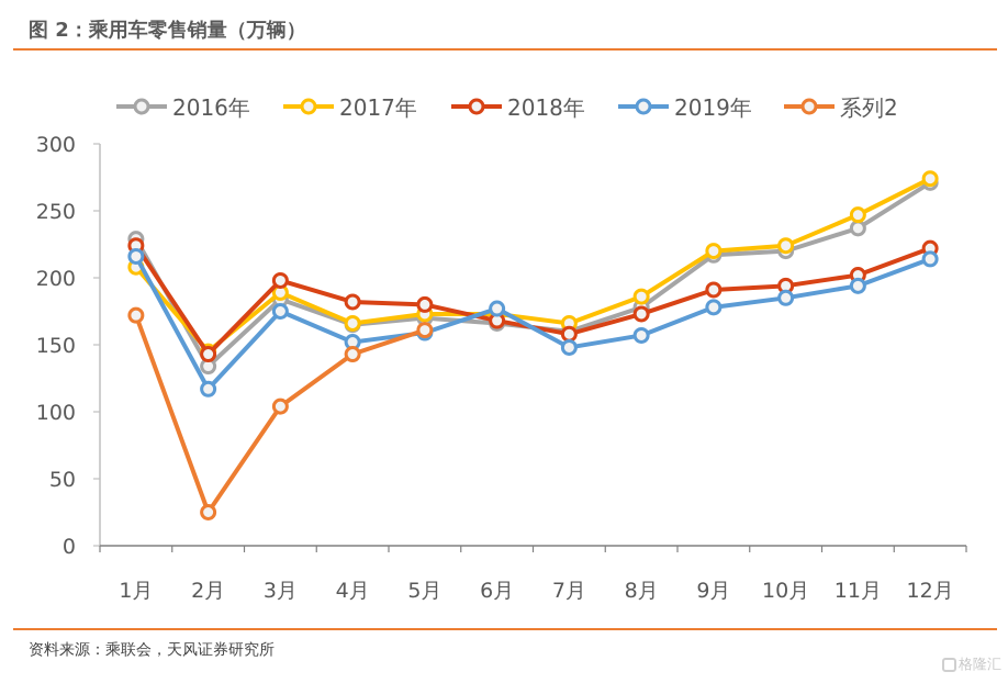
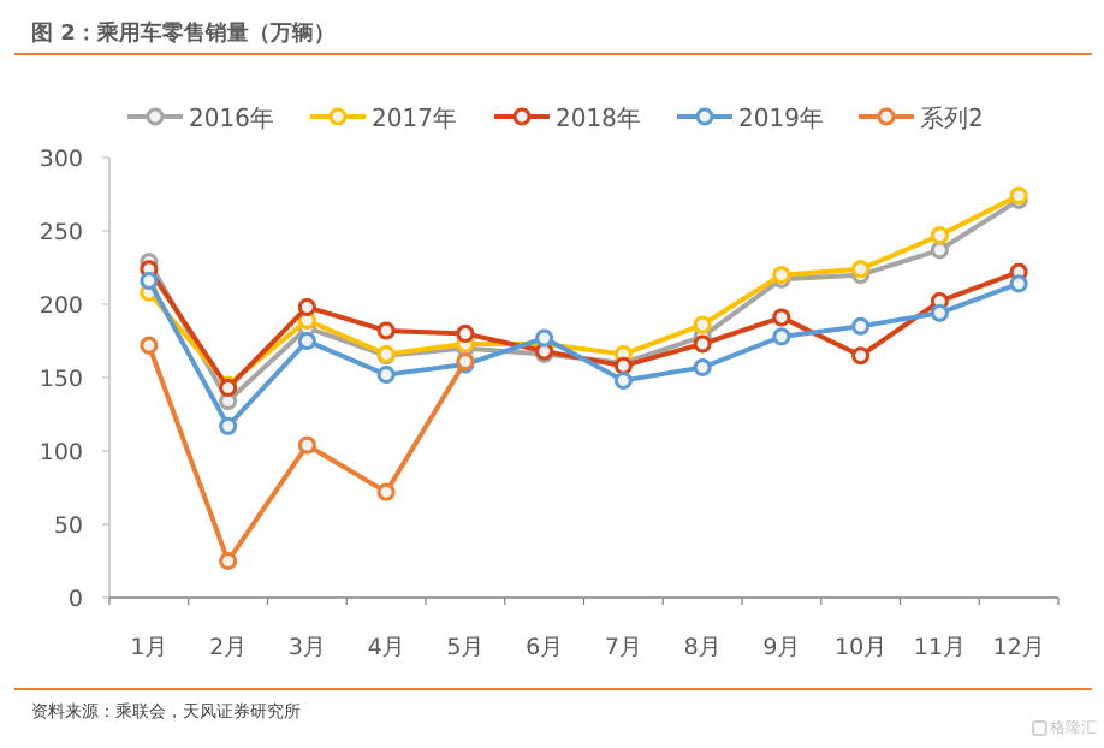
系列2/4月: 143 -> 72
2018年/10月: 194 -> 165
